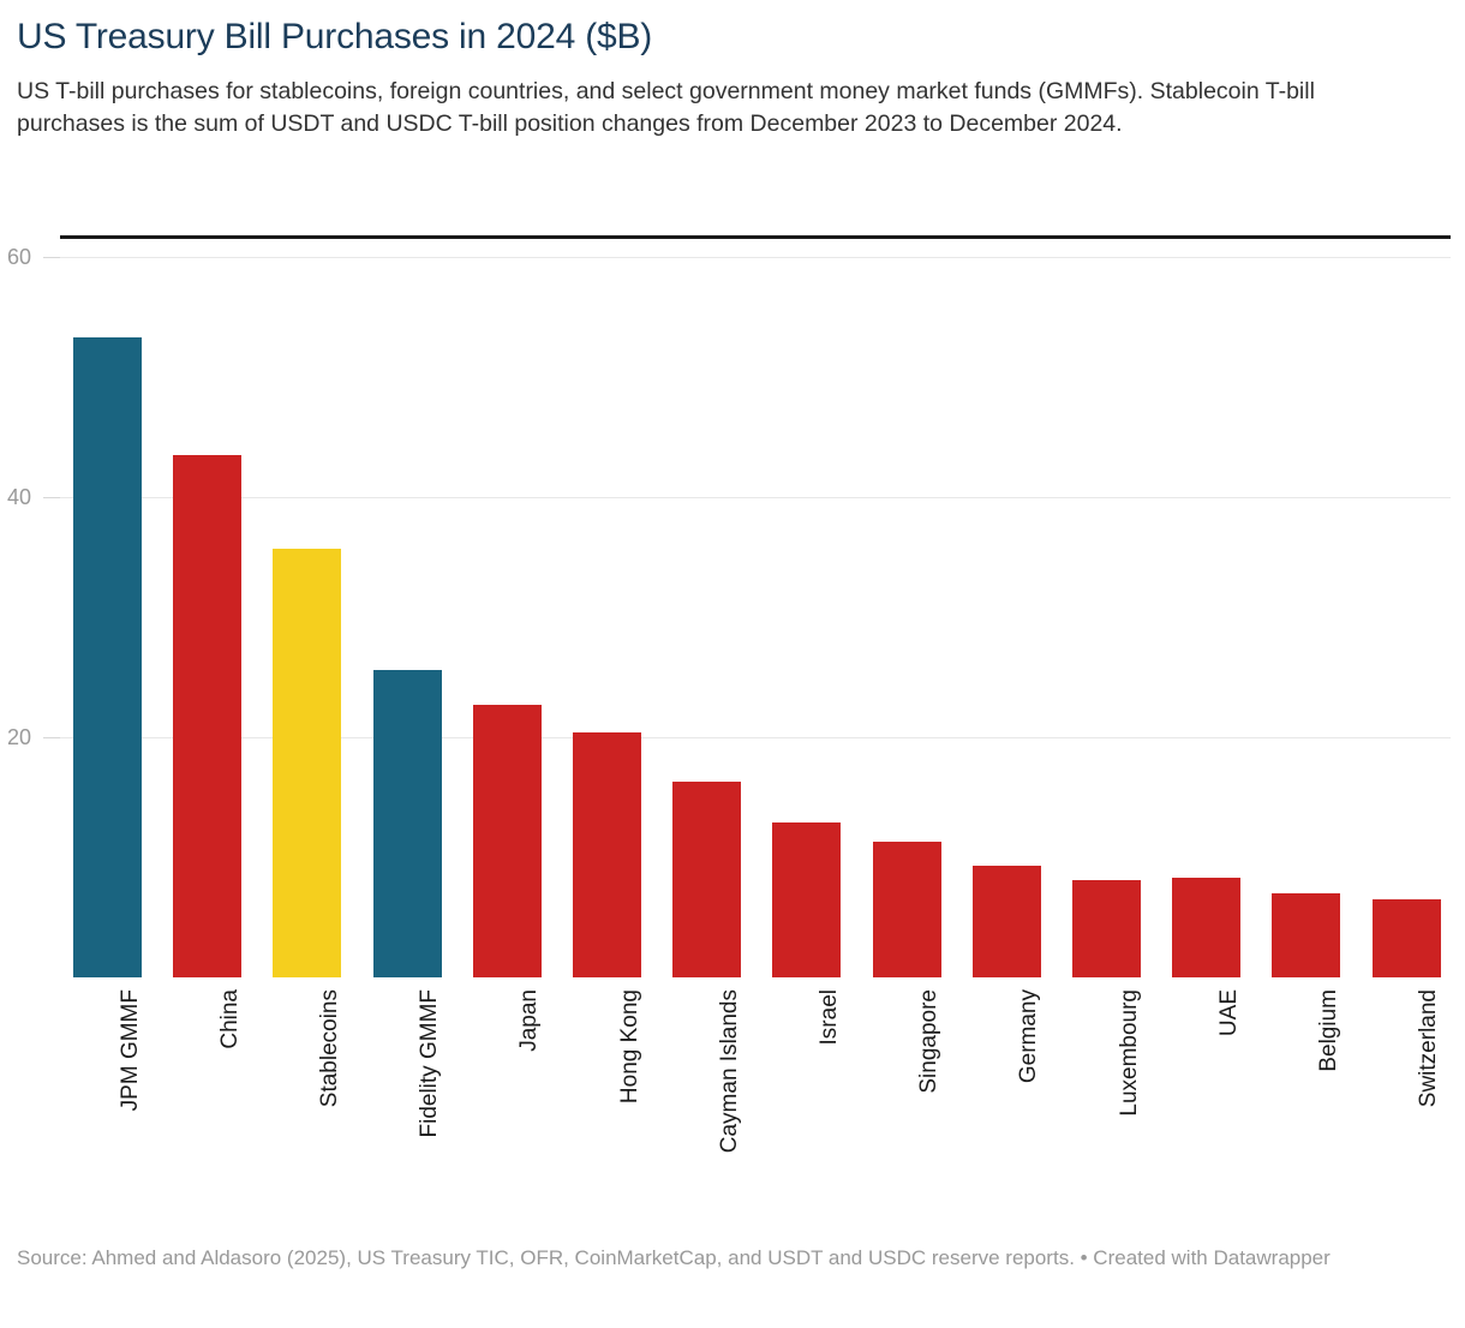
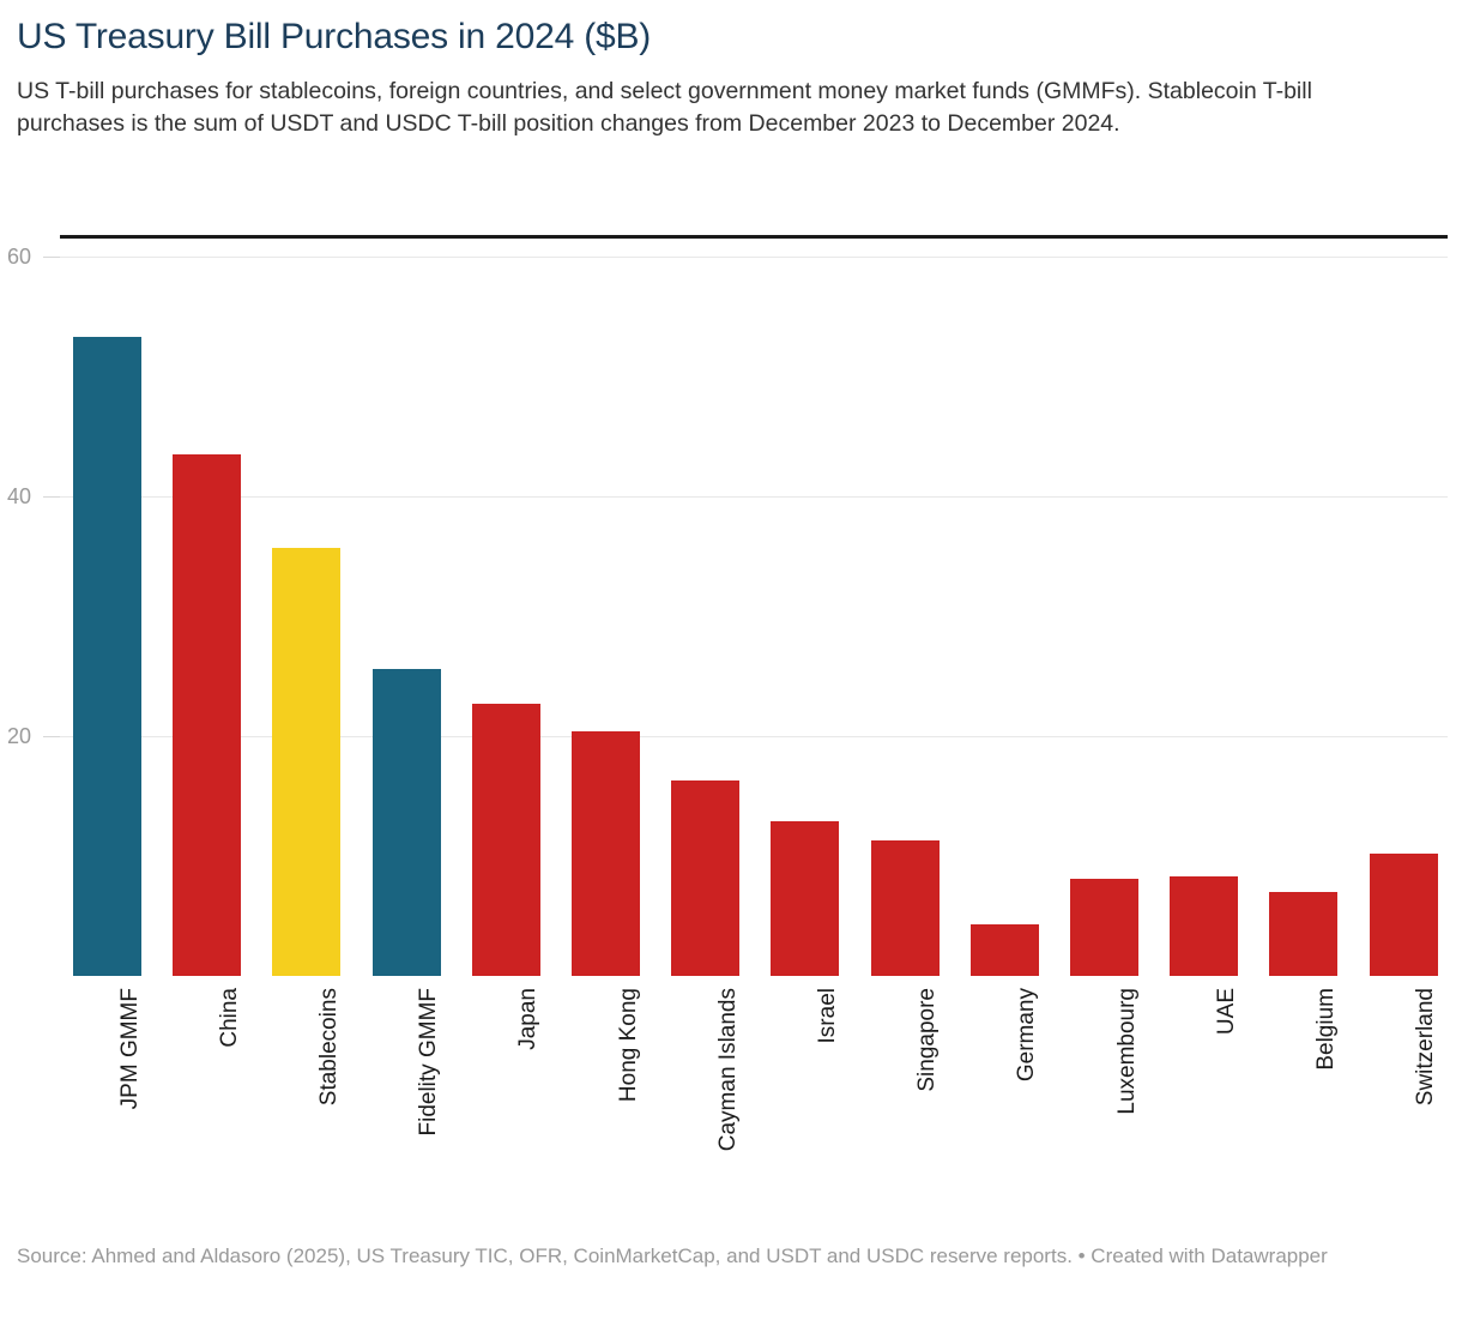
Germany: 9.3 -> 4.3
Switzerland: 6.5 -> 10.2
